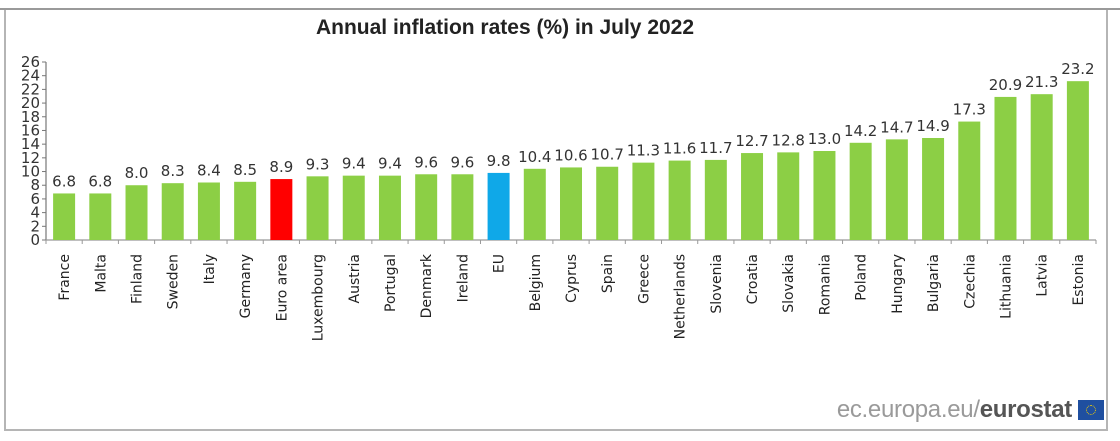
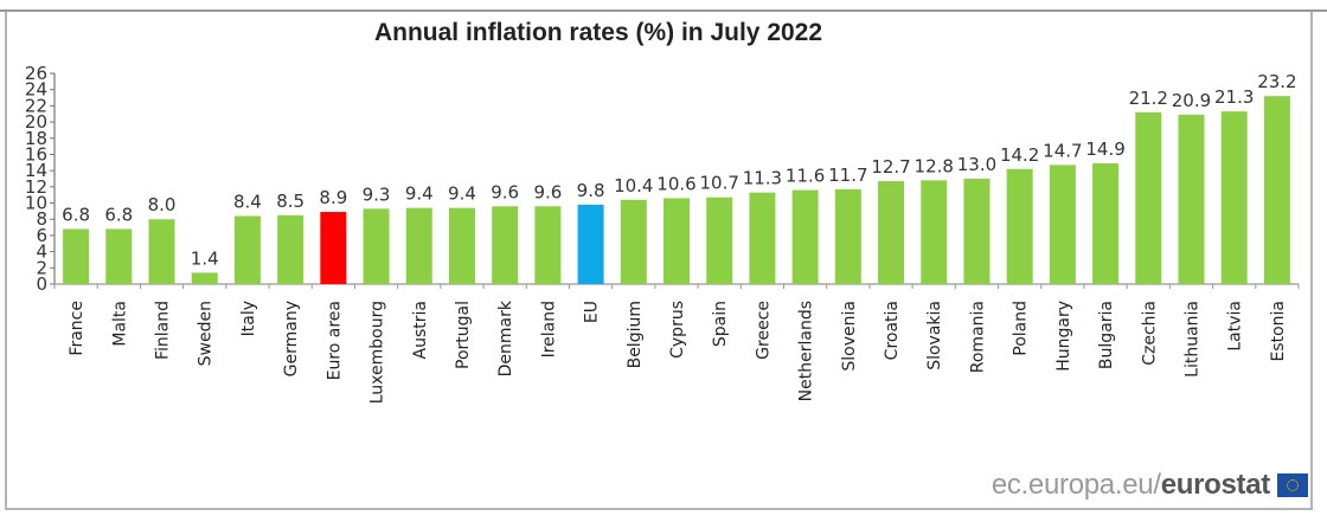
Sweden: 8.3 -> 1.4
Czechia: 17.3 -> 21.2
